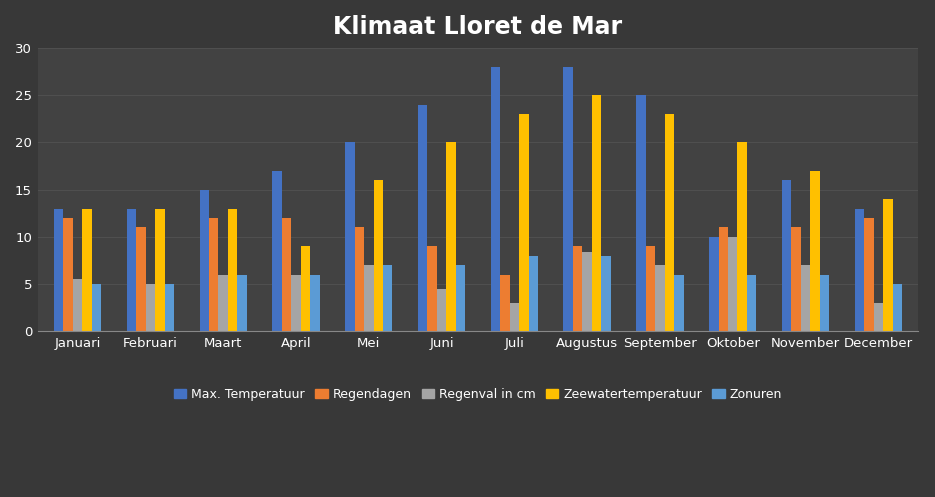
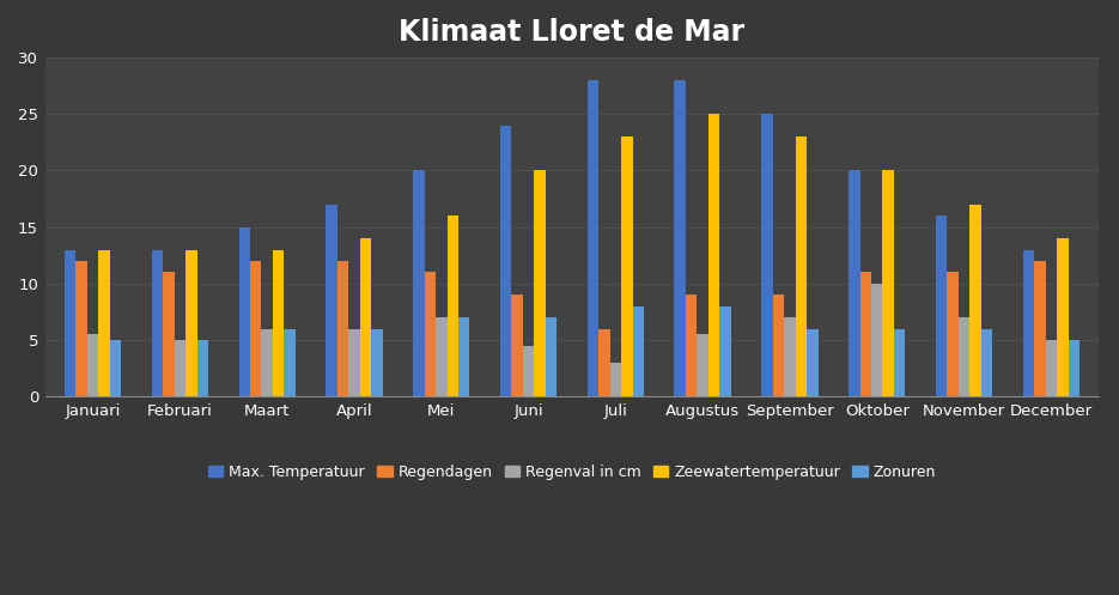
Zeewatertemperatuur/April: 9 -> 14
Regenval in cm/Augustus: 8.4 -> 5.5
Max. Temperatuur/Oktober: 10 -> 20
Regenval in cm/December: 3.0 -> 5.0
